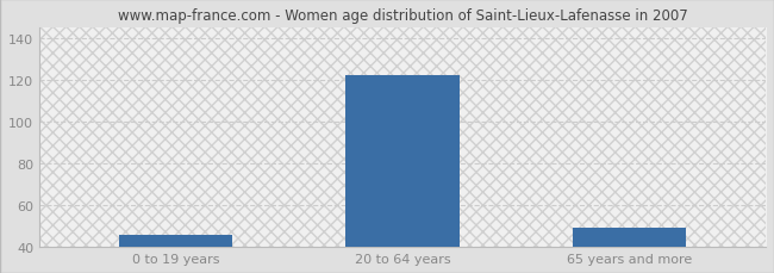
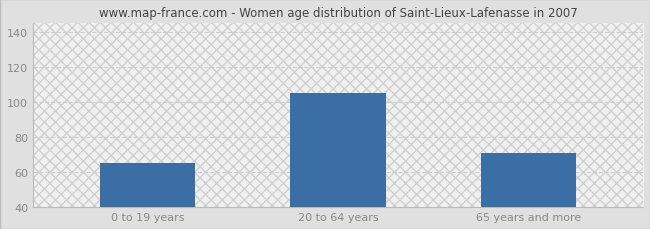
0 to 19 years: 46 -> 65
20 to 64 years: 122 -> 105
65 years and more: 49 -> 71
